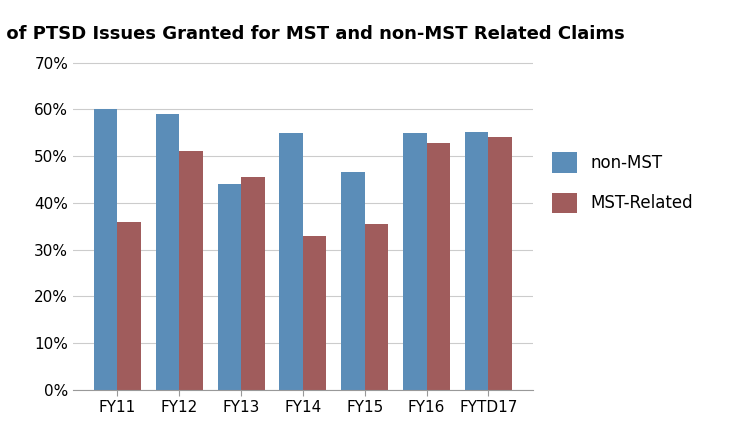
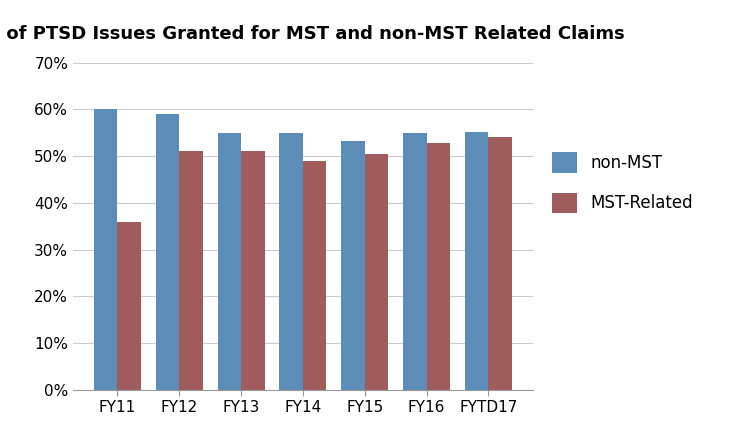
non-MST/FY13: 44.0% -> 55.0%
MST-Related/FY13: 45.5% -> 51.0%
MST-Related/FY14: 33.0% -> 49.0%
non-MST/FY15: 46.5% -> 53.3%
MST-Related/FY15: 35.5% -> 50.5%
